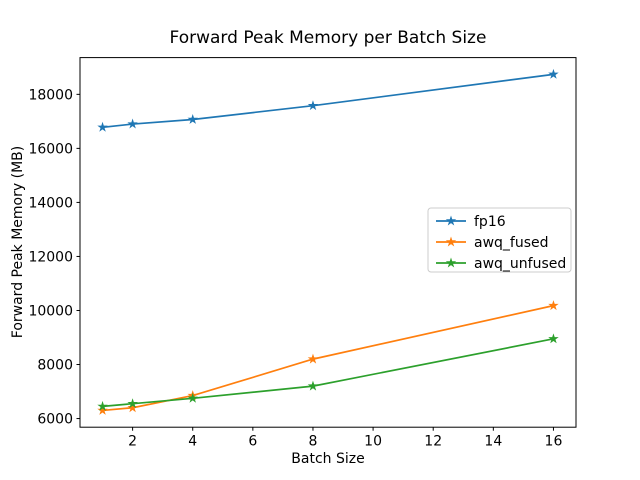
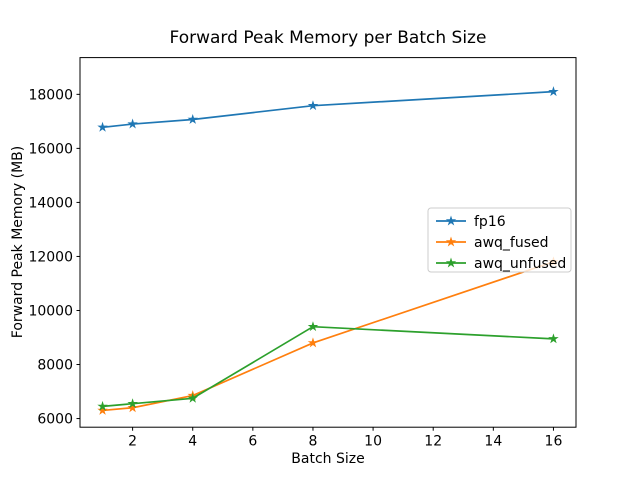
awq_fused/8: 8200 -> 8800
awq_unfused/8: 7200 -> 9400
fp16/16: 18700 -> 18100
awq_fused/16: 10200 -> 11800
